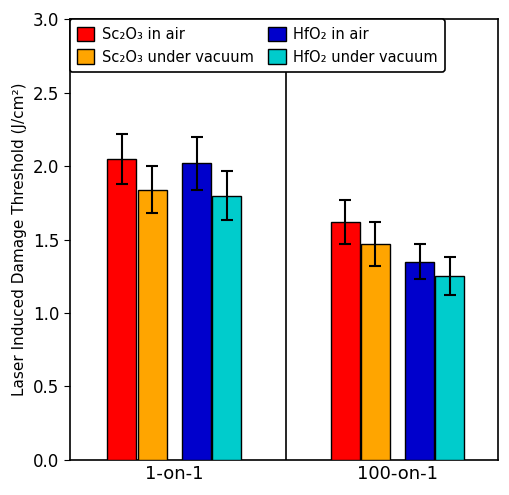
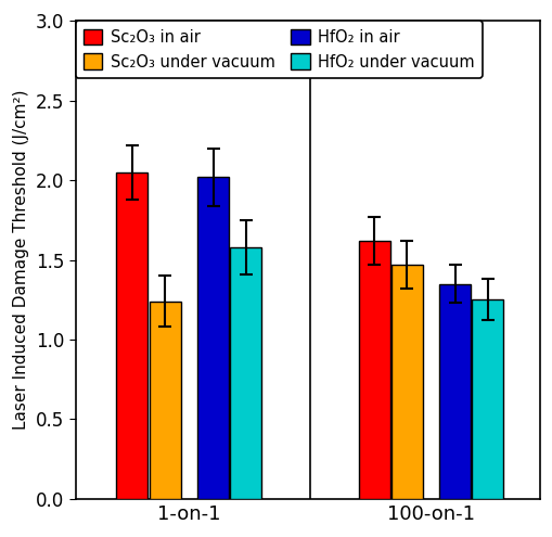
Sc₂O₃ under vacuum/1-on-1: 1.84 -> 1.24
HfO₂ under vacuum/1-on-1: 1.80 -> 1.58
